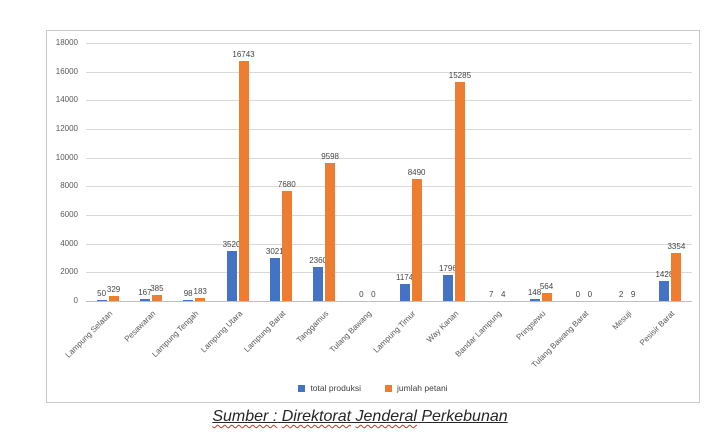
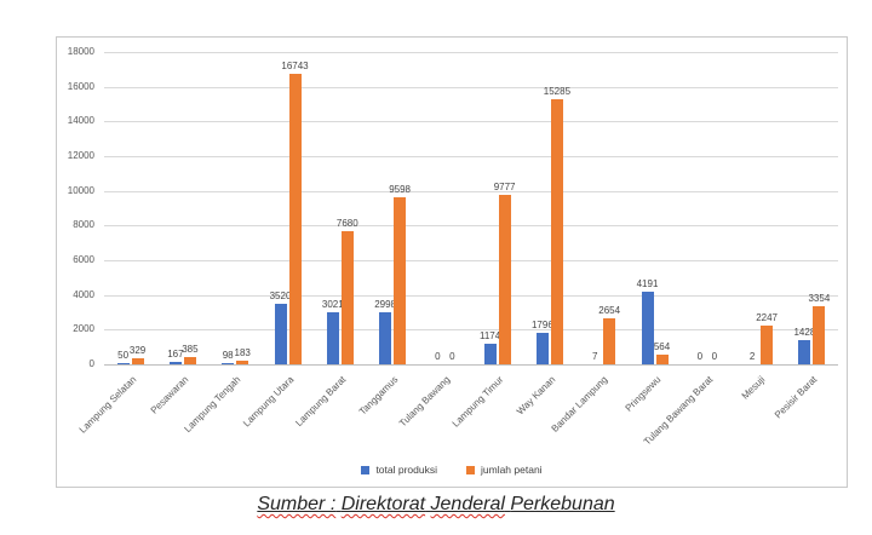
total produksi/Tanggamus: 2360 -> 2998
jumlah petani/Lampung Timur: 8490 -> 9777
jumlah petani/Bandar Lampung: 4 -> 2654
total produksi/Pringsewu: 148 -> 4191
jumlah petani/Mesuji: 9 -> 2247
